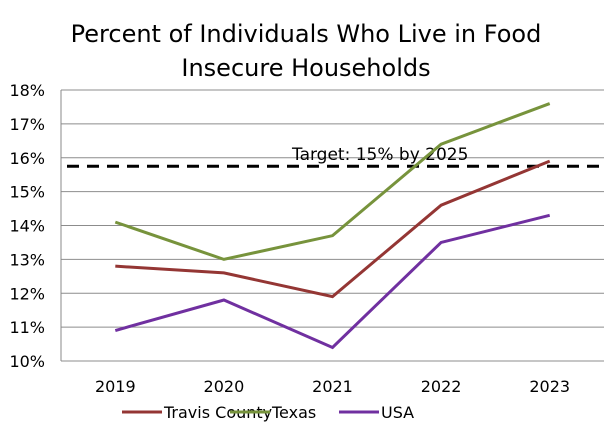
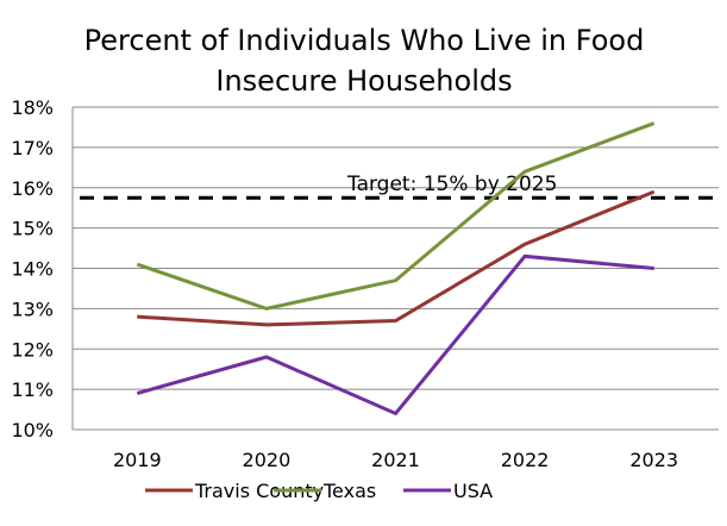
Travis County/2021: 11.9% -> 12.7%
USA/2022: 13.5% -> 14.3%
USA/2023: 14.3% -> 14.0%
